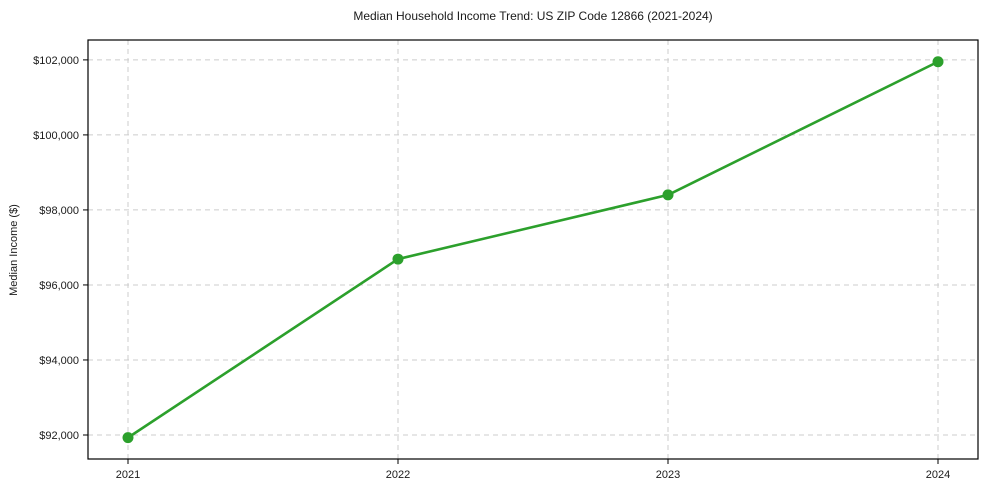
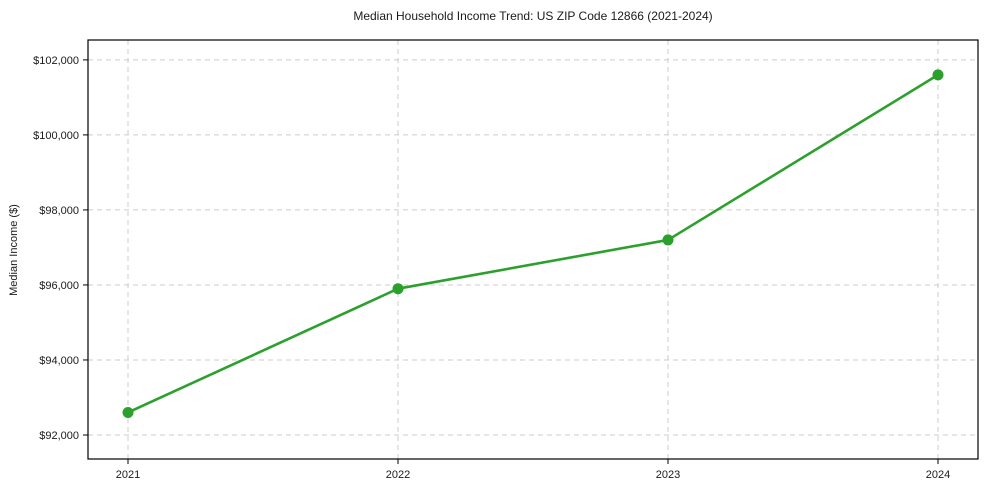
2021: $91900 -> $92600
2022: $96700 -> $95900
2023: $98400 -> $97200
2024: $102000 -> $101600
